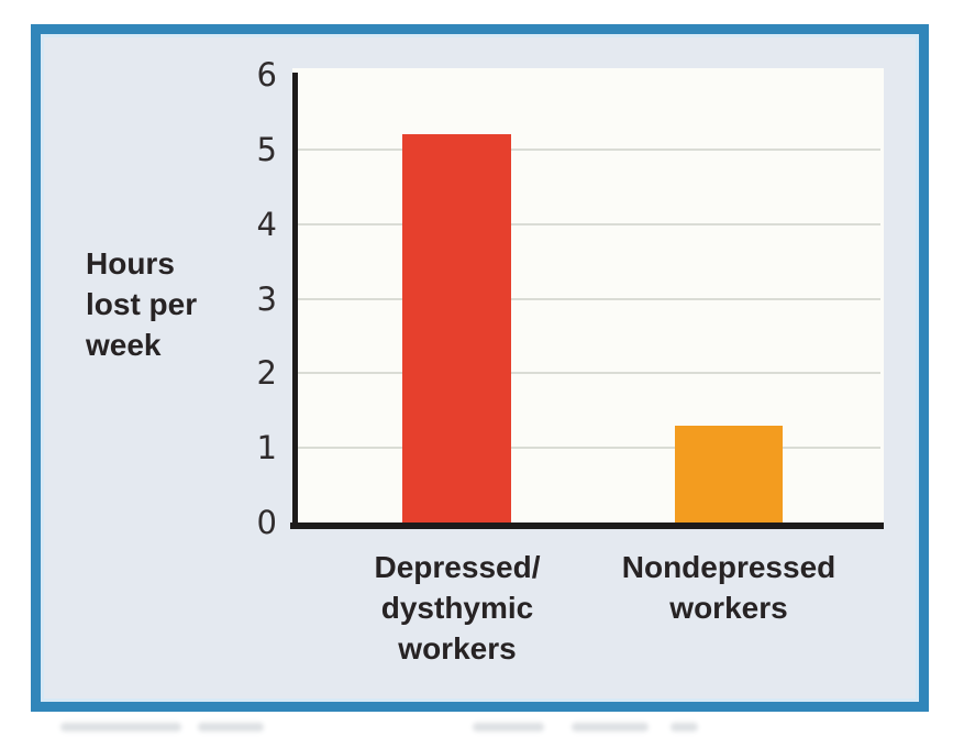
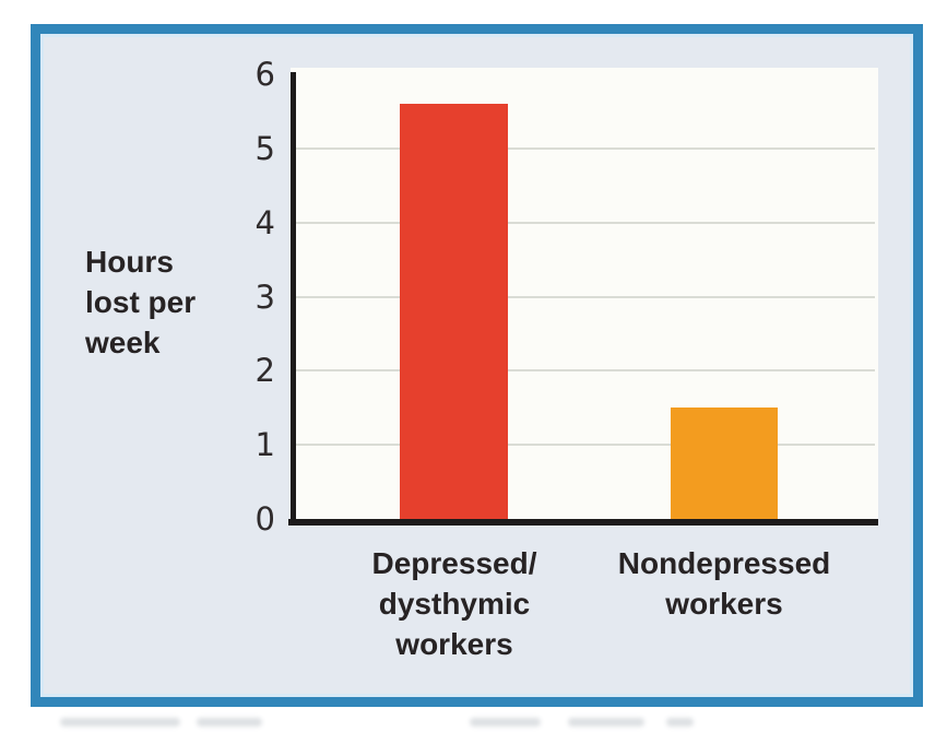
Depressed/dysthymic workers: 5.2 -> 5.6
Nondepressed workers: 1.3 -> 1.5
